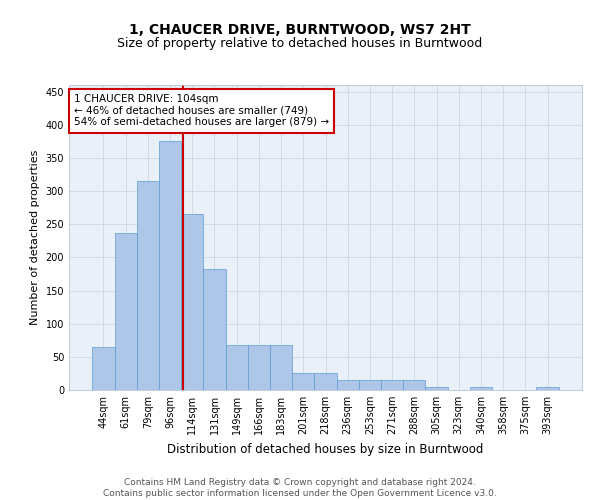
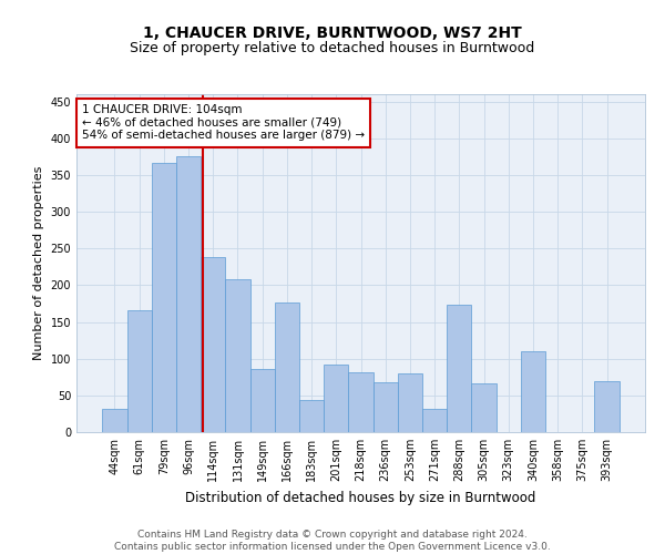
44sqm: 65 -> 32
61sqm: 237 -> 166
79sqm: 315 -> 366
114sqm: 265 -> 238
131sqm: 183 -> 208
149sqm: 68 -> 86
166sqm: 68 -> 176
183sqm: 68 -> 44
201sqm: 25 -> 92
218sqm: 25 -> 82
236sqm: 15 -> 68
253sqm: 15 -> 80
271sqm: 15 -> 32
288sqm: 15 -> 174
305sqm: 5 -> 66
340sqm: 5 -> 110
393sqm: 5 -> 70
